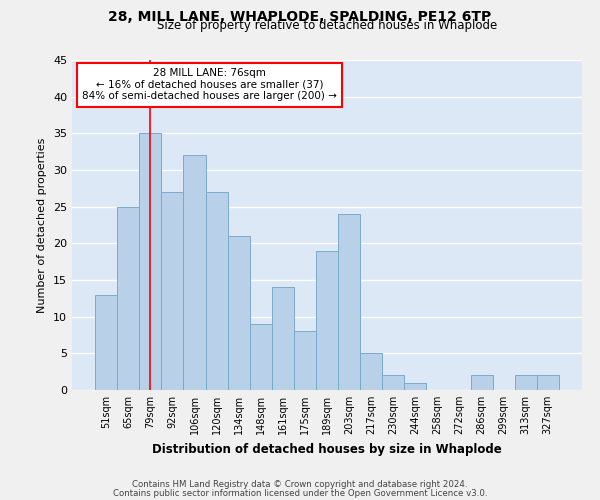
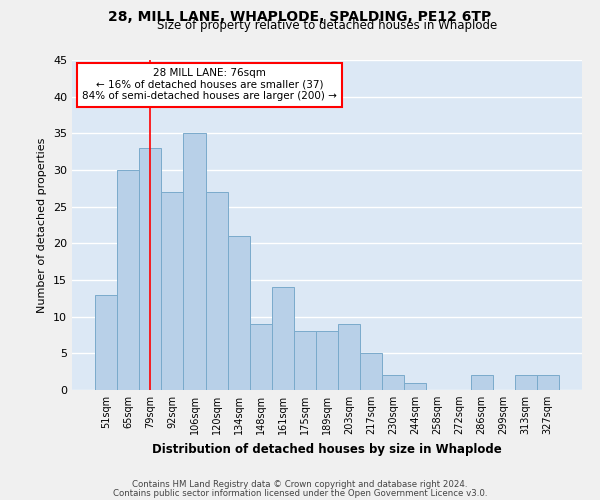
65sqm: 25 -> 30
79sqm: 35 -> 33
106sqm: 32 -> 35
189sqm: 19 -> 8
203sqm: 24 -> 9
